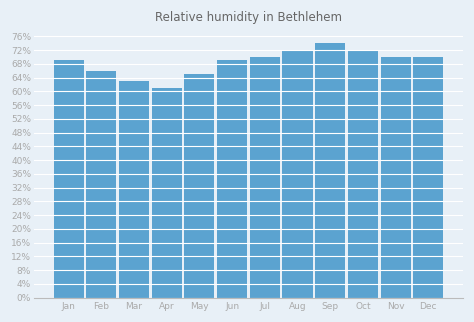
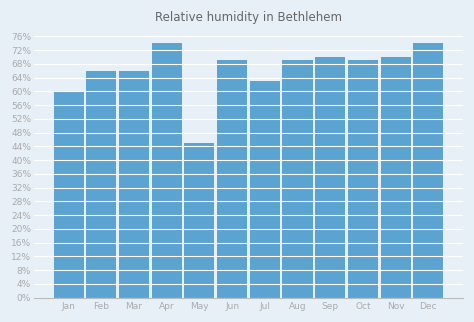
Jan: 69% -> 60%
Mar: 63% -> 66%
Apr: 61% -> 74%
May: 65% -> 45%
Jul: 70% -> 63%
Aug: 72% -> 69%
Sep: 74% -> 70%
Oct: 72% -> 69%
Dec: 70% -> 74%
